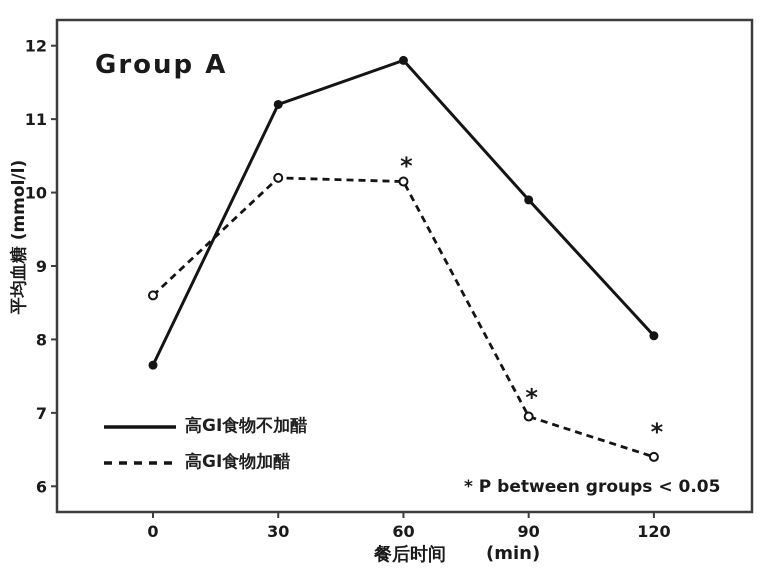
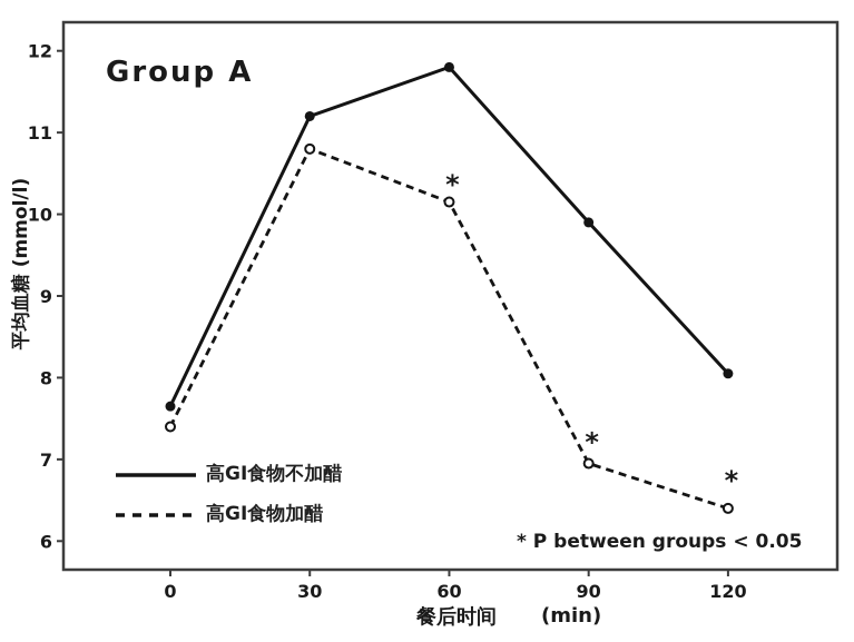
高GI食物加醋/0: 8.6 -> 7.4
高GI食物加醋/30: 10.2 -> 10.8
